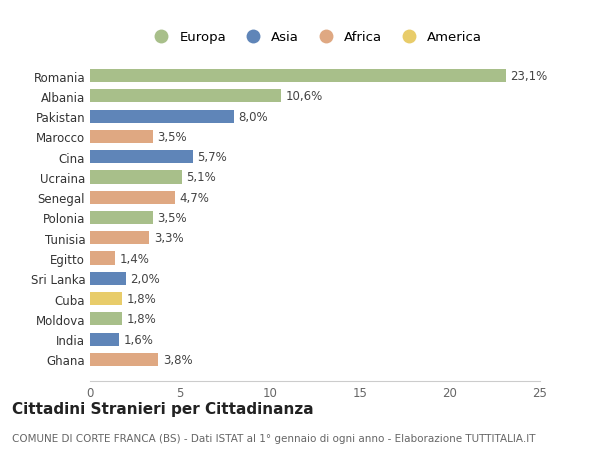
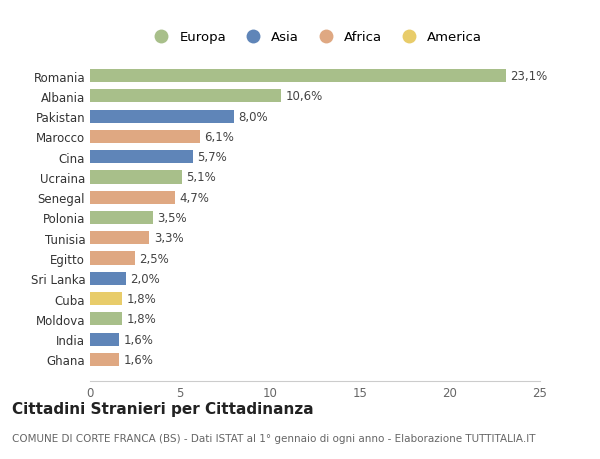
Marocco: 3,5% -> 6,1%
Egitto: 1,4% -> 2,5%
Ghana: 3,8% -> 1,6%
